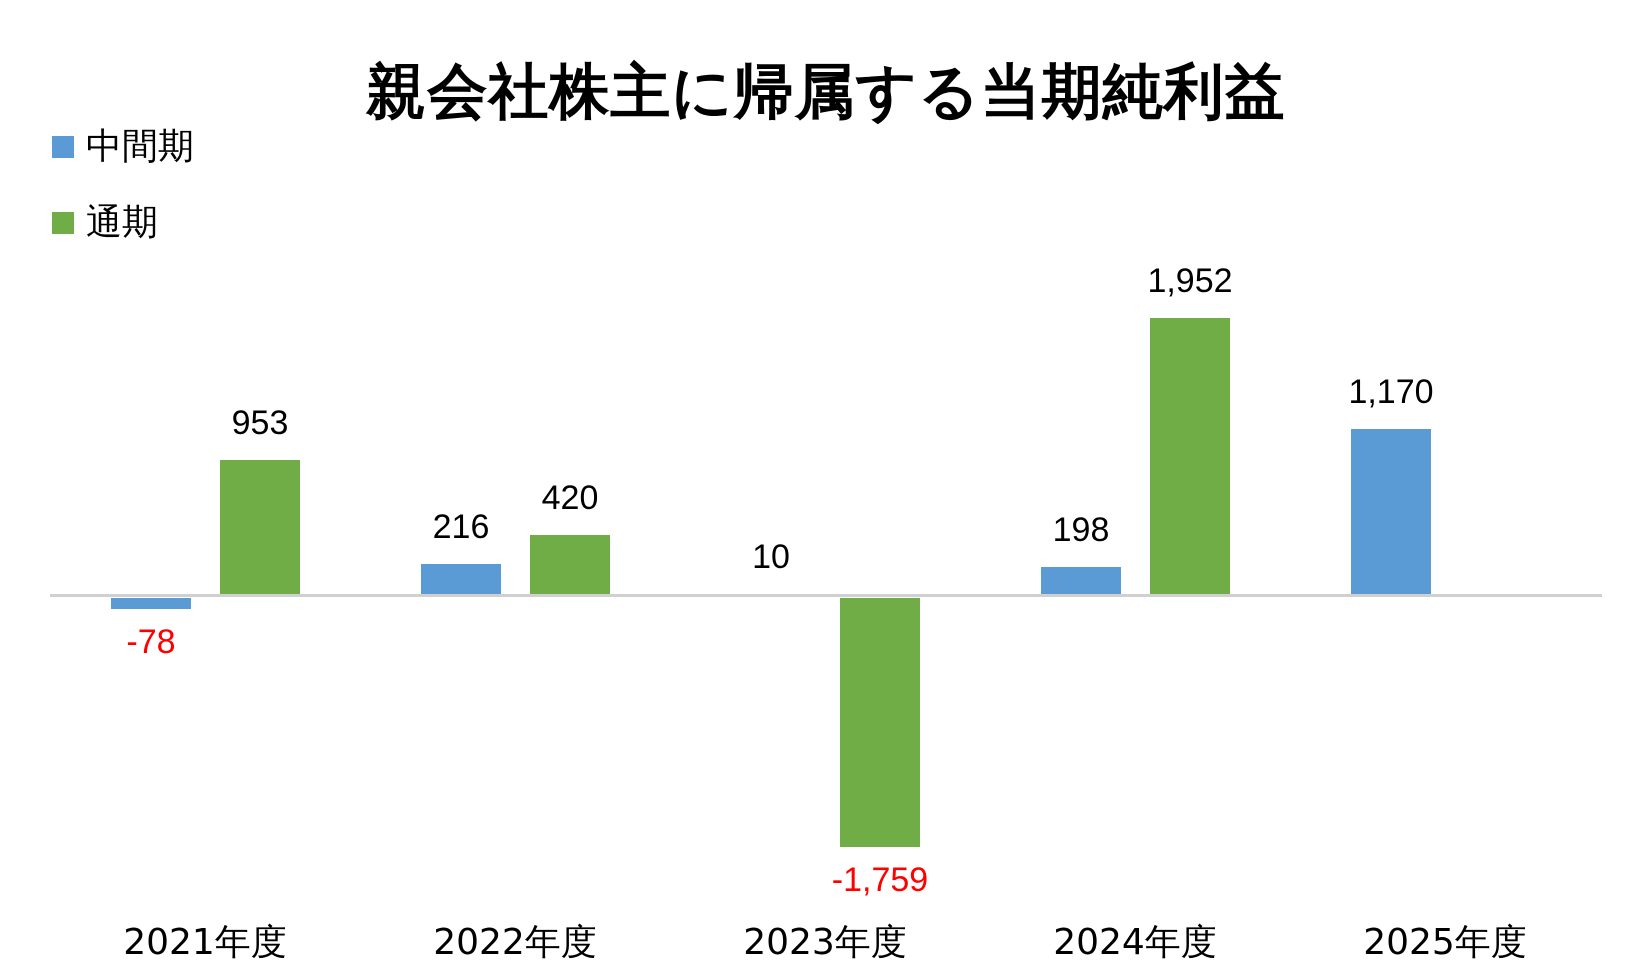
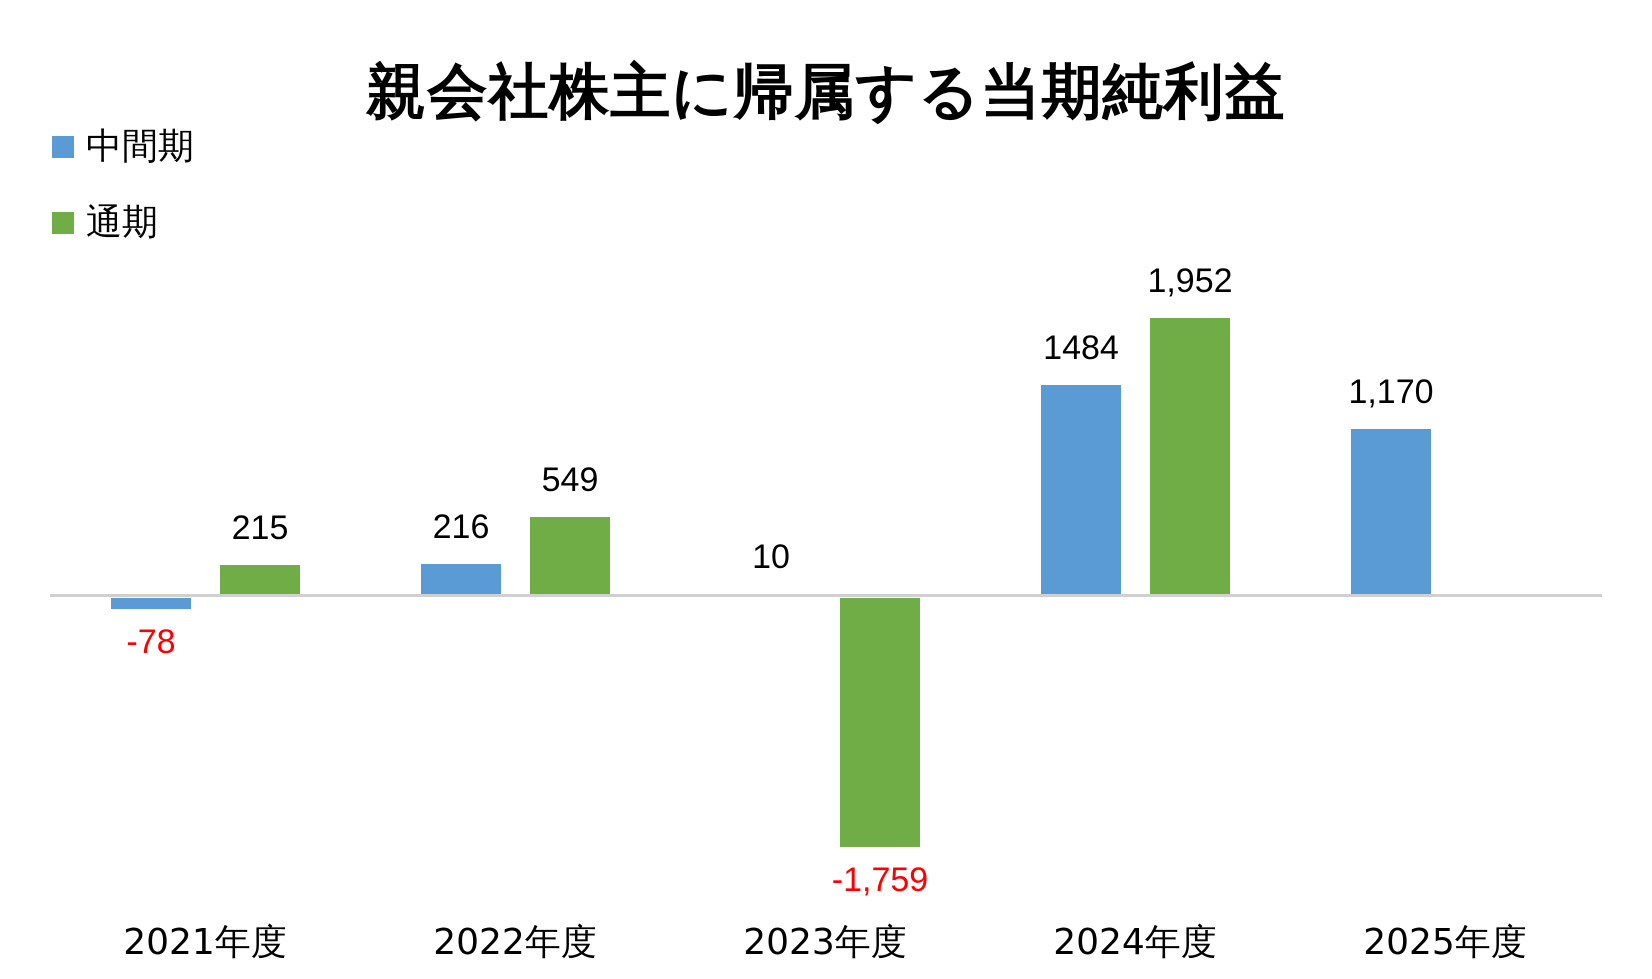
通期/2021年度: 953 -> 215
通期/2022年度: 420 -> 549
中間期/2024年度: 198 -> 1484
